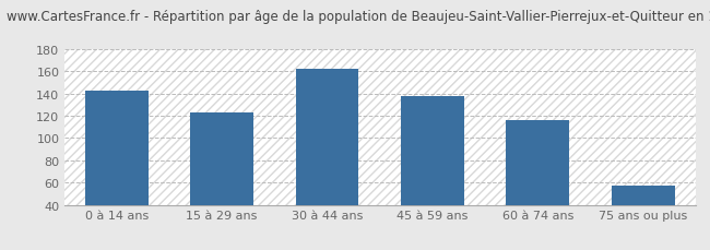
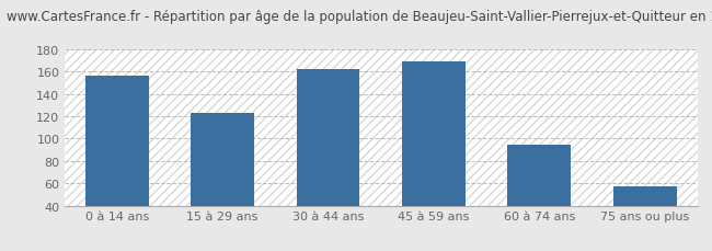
0 à 14 ans: 143 -> 156
45 à 59 ans: 138 -> 169
60 à 74 ans: 116 -> 95
